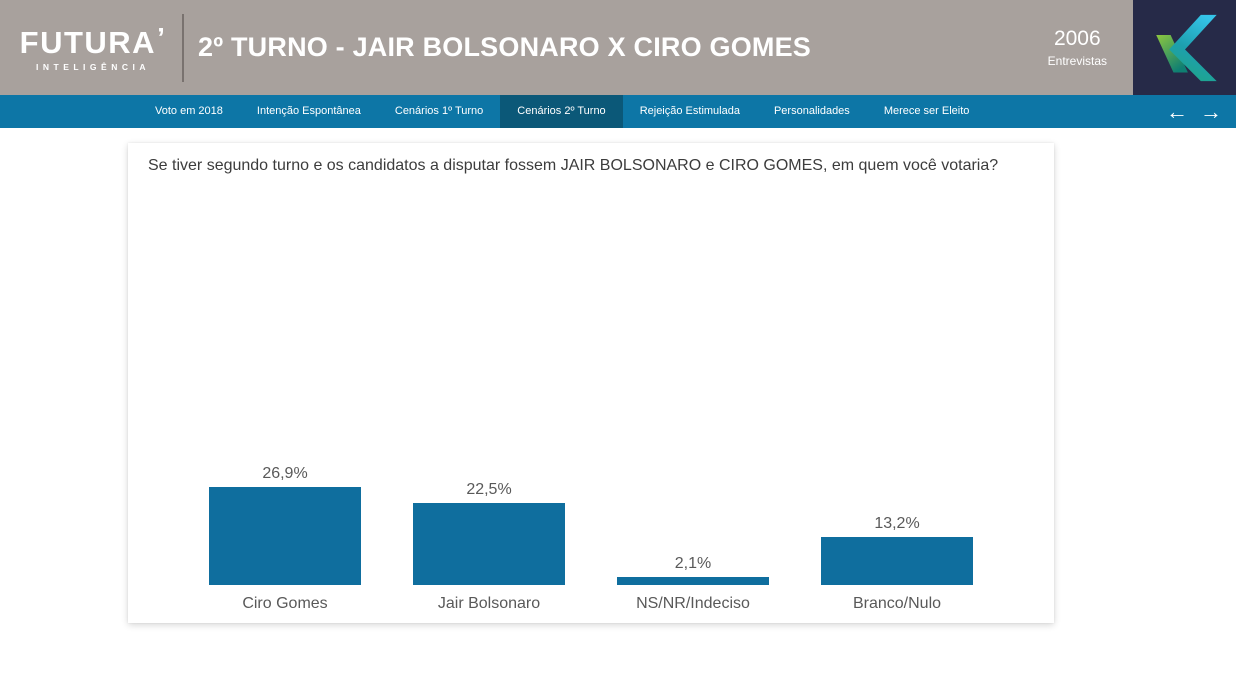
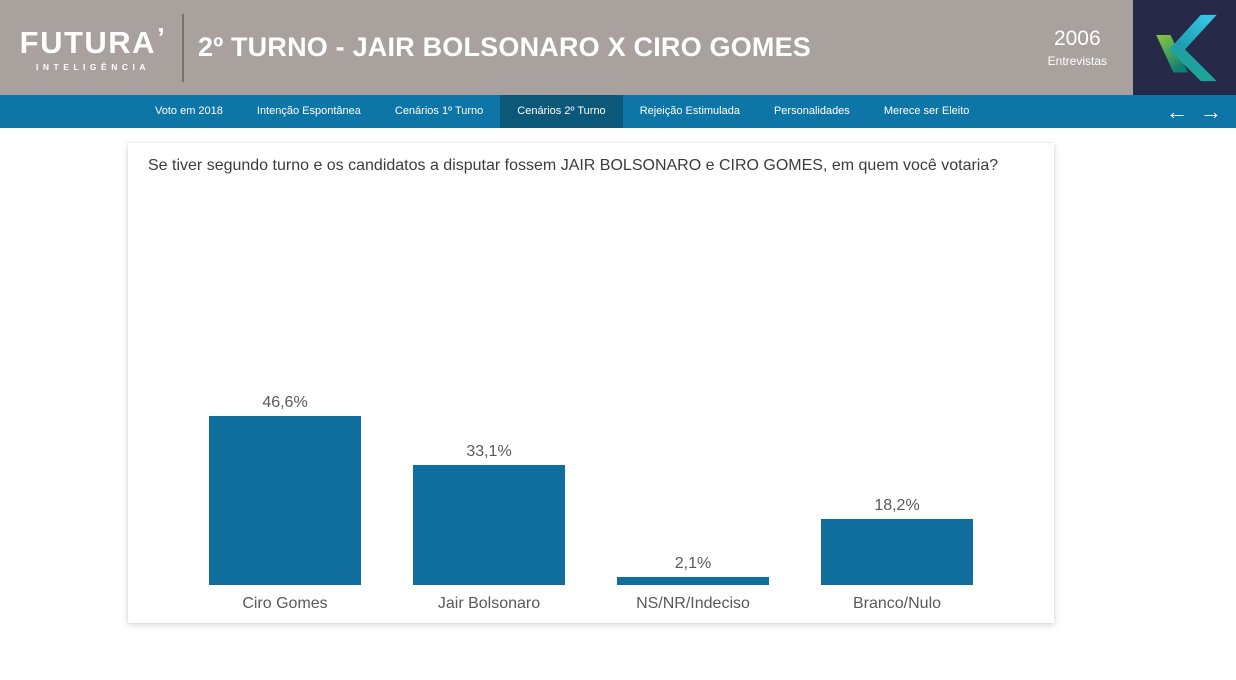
Ciro Gomes: 26,9% -> 46,6%
Jair Bolsonaro: 22,5% -> 33,1%
Branco/Nulo: 13,2% -> 18,2%
